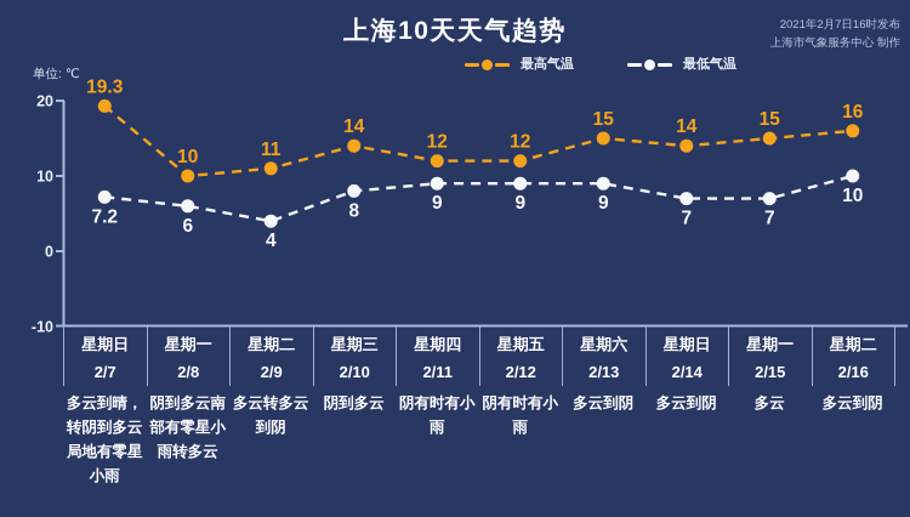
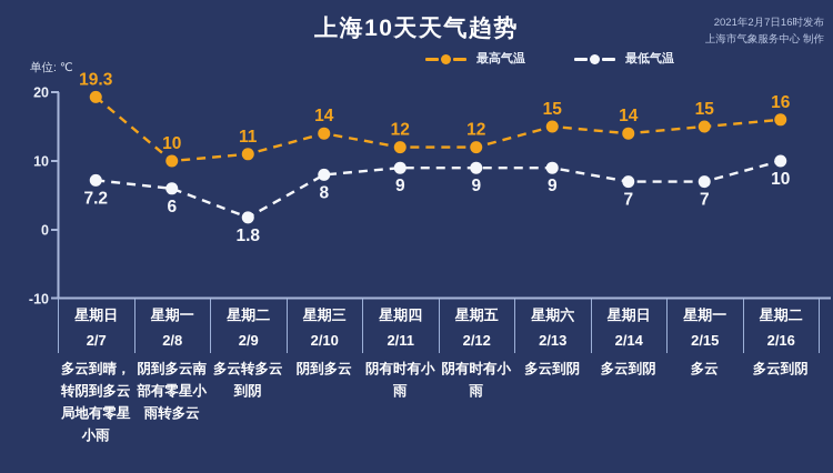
最低气温/2/9: 4 -> 1.8
